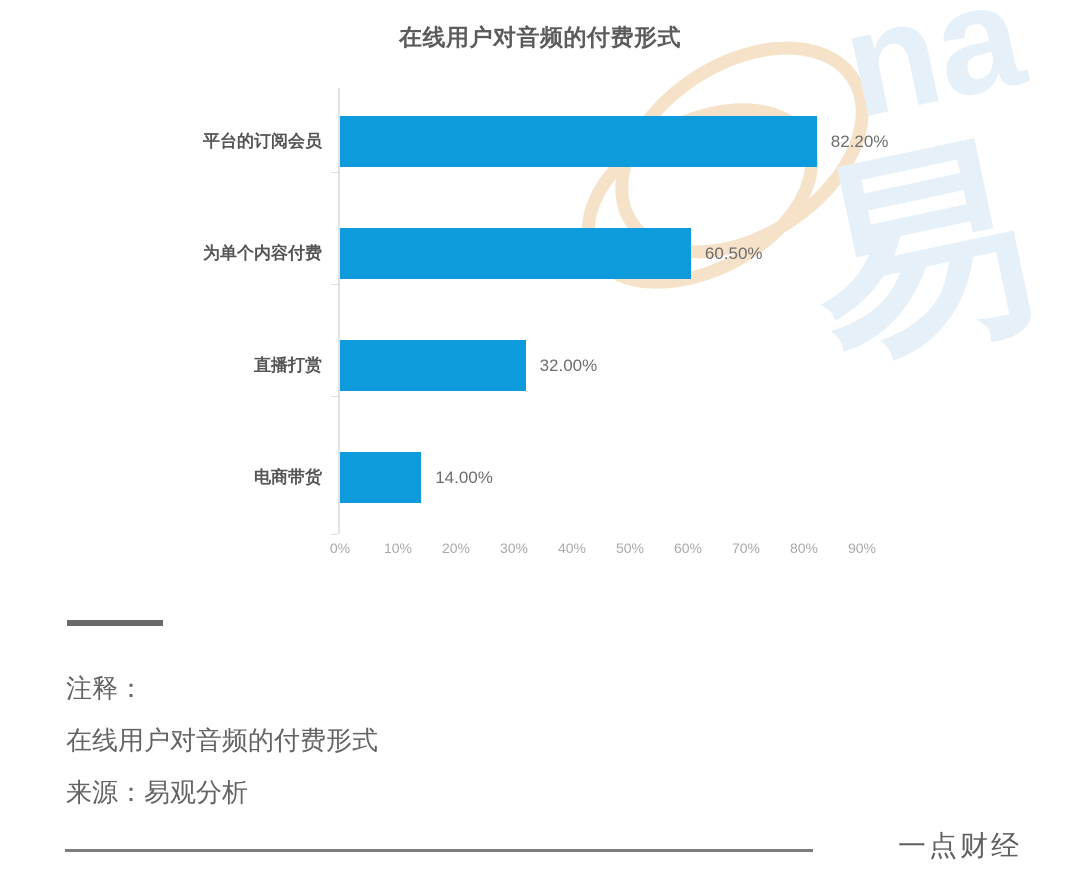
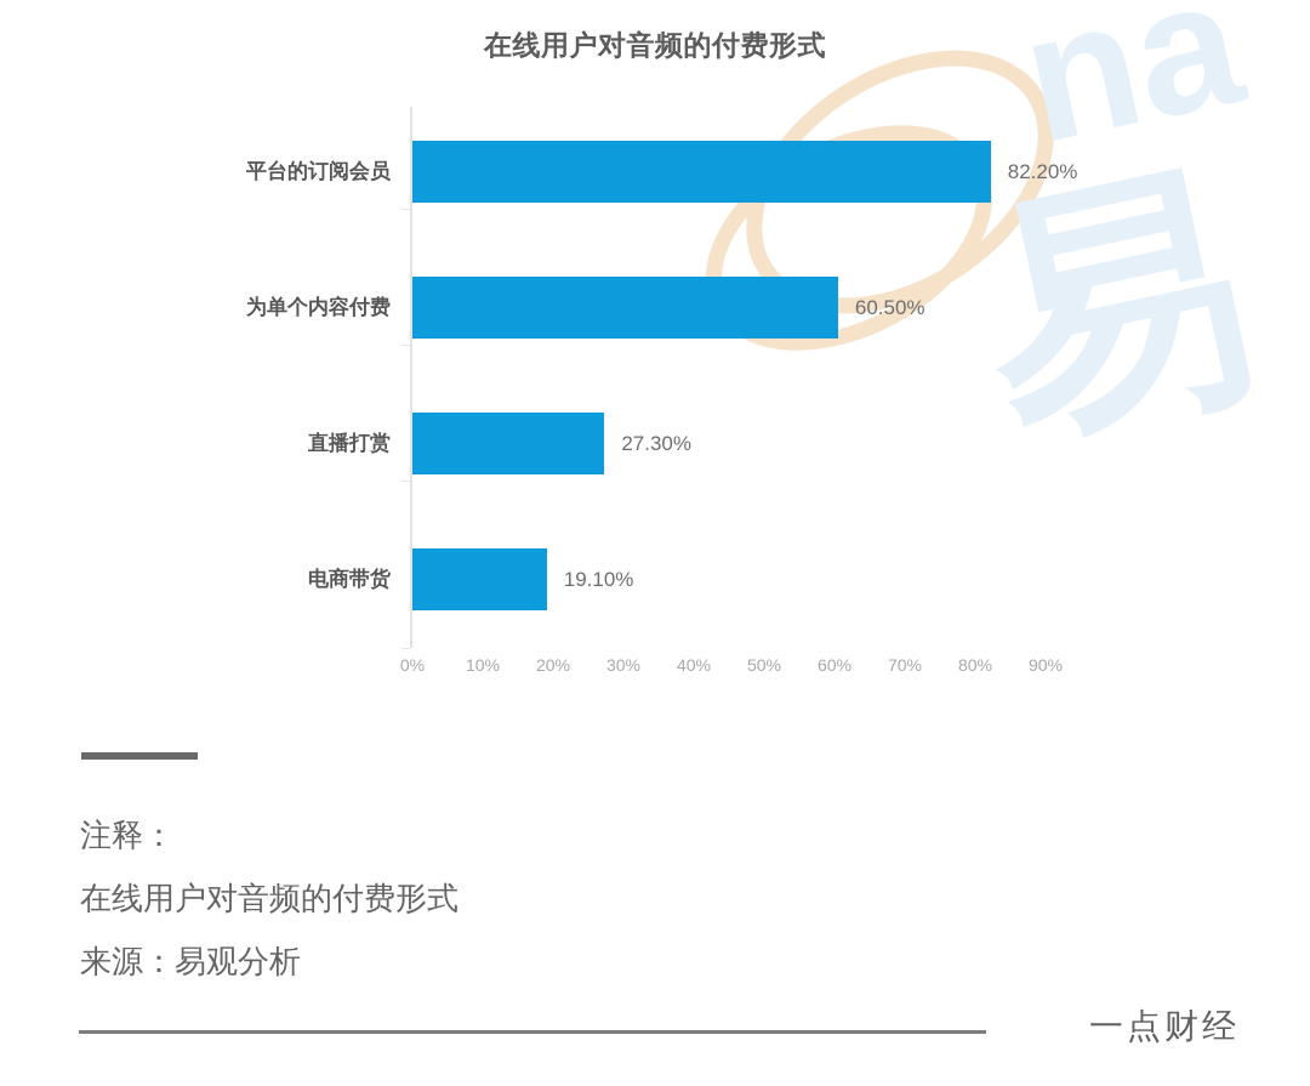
直播打赏: 32.00% -> 27.30%
电商带货: 14.00% -> 19.10%
